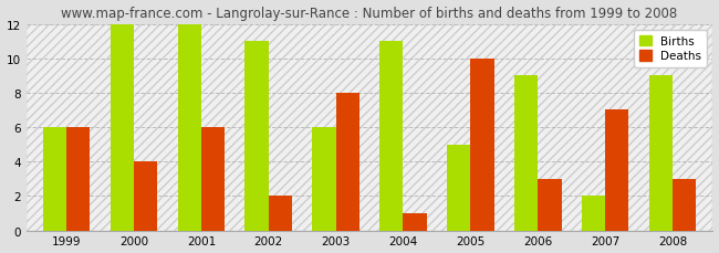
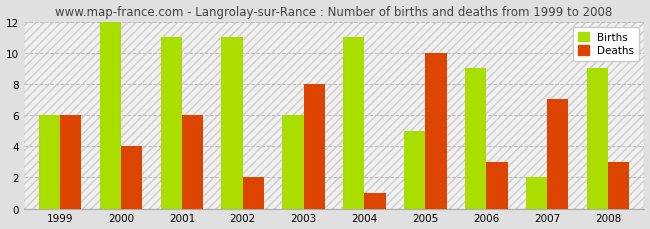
Births/2001: 12 -> 11
